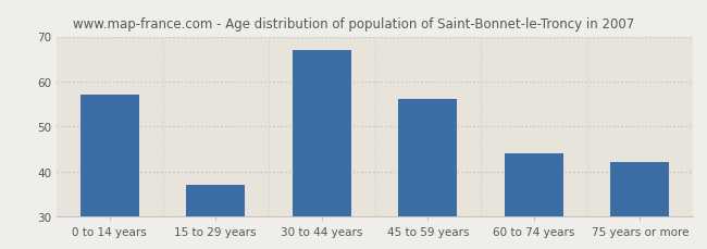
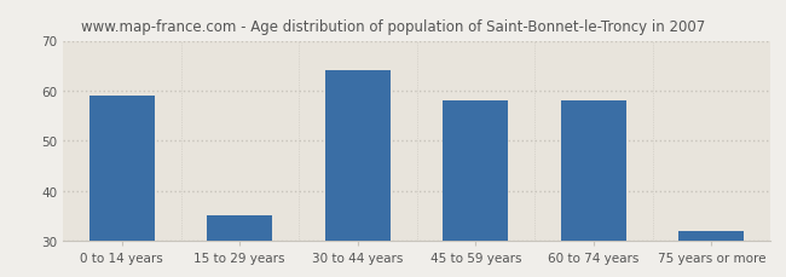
0 to 14 years: 57 -> 59
15 to 29 years: 37 -> 35
30 to 44 years: 67 -> 64
45 to 59 years: 56 -> 58
60 to 74 years: 44 -> 58
75 years or more: 42 -> 32
